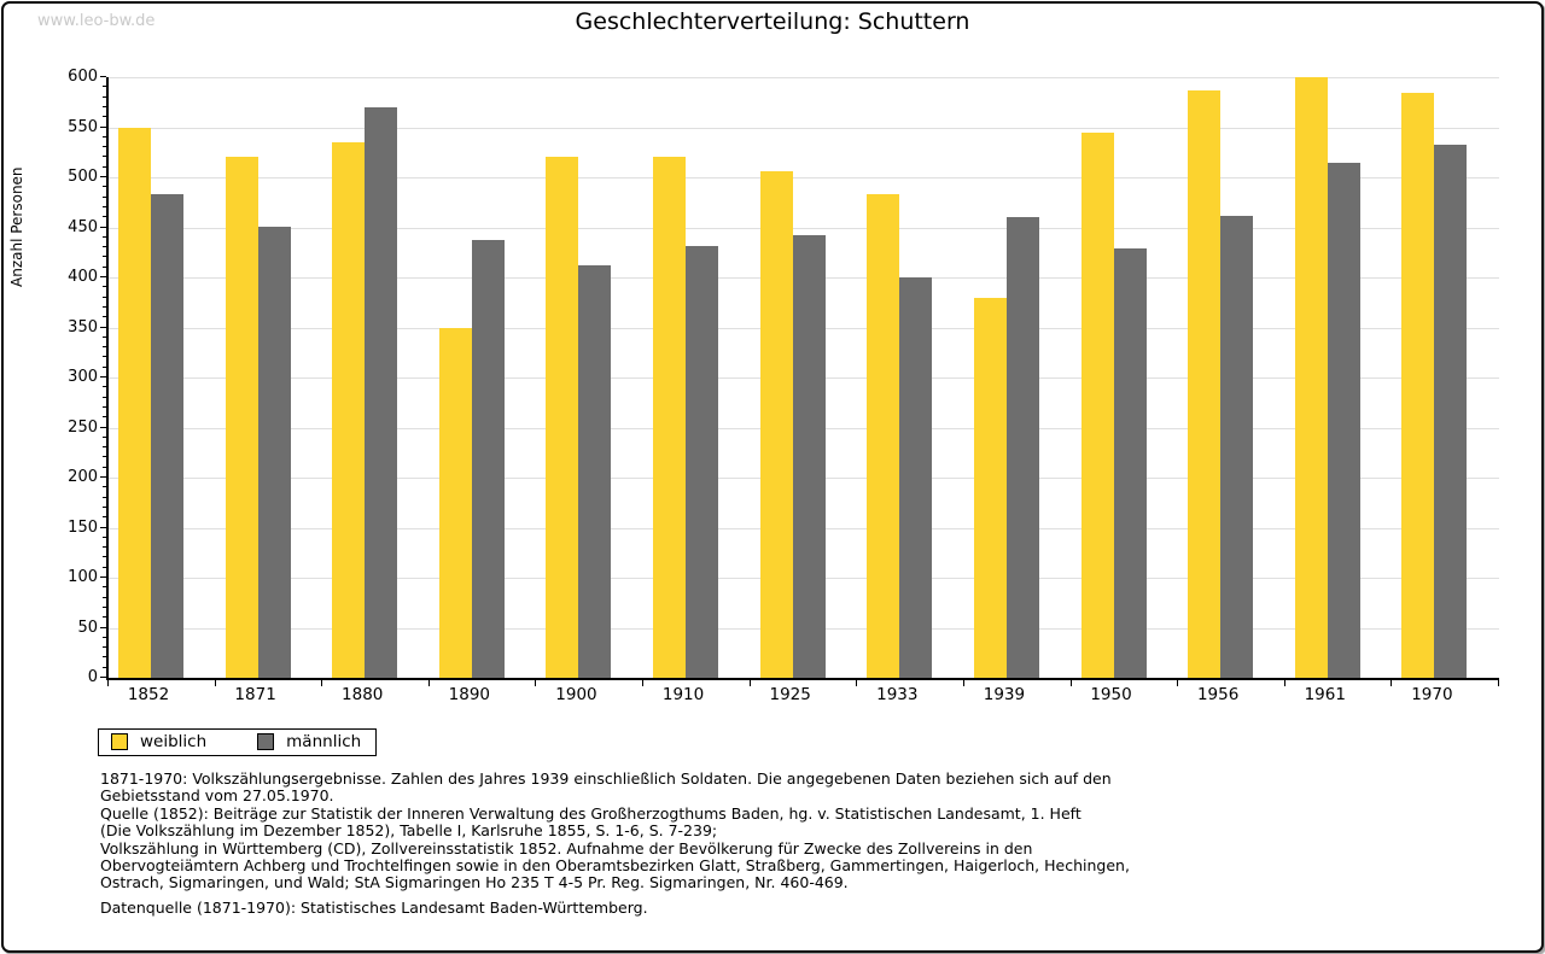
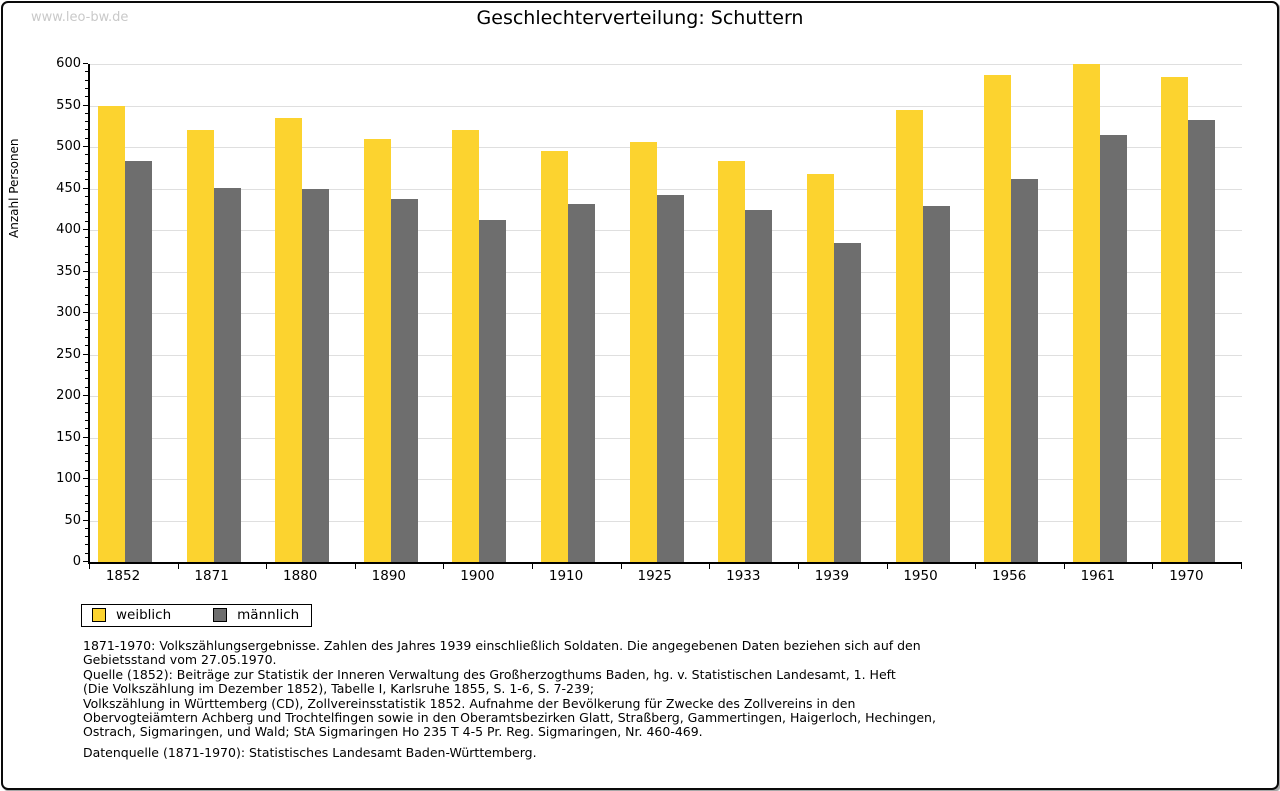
männlich/1880: 570 -> 450
weiblich/1890: 350 -> 510
weiblich/1910: 520 -> 500
männlich/1933: 400 -> 420
weiblich/1939: 380 -> 470
männlich/1939: 460 -> 380
